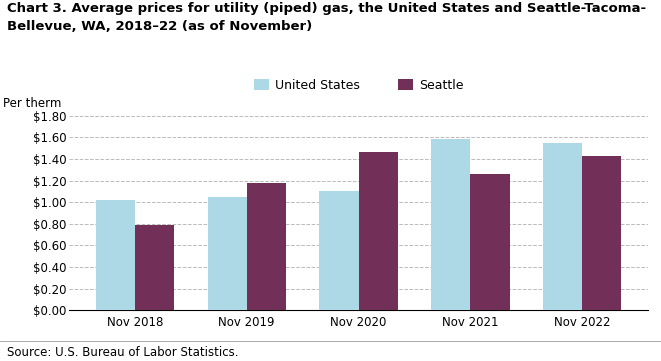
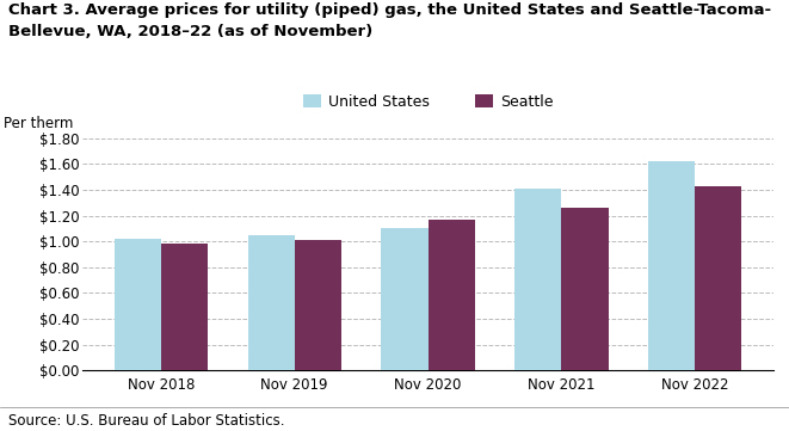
Seattle/Nov 2018: $0.79 -> $0.98
Seattle/Nov 2019: $1.18 -> $1.01
Seattle/Nov 2020: $1.46 -> $1.17
United States/Nov 2021: $1.58 -> $1.41
United States/Nov 2022: $1.55 -> $1.62
